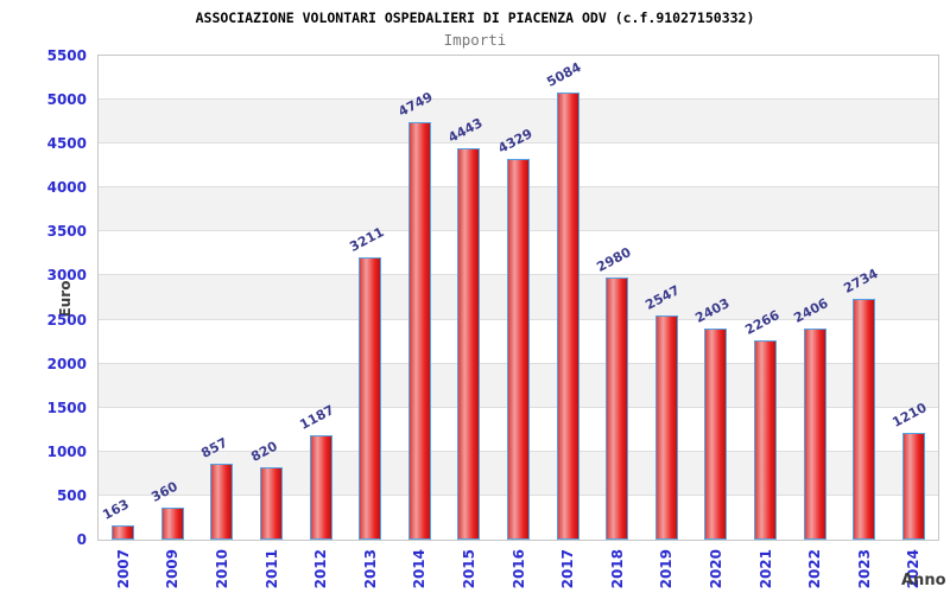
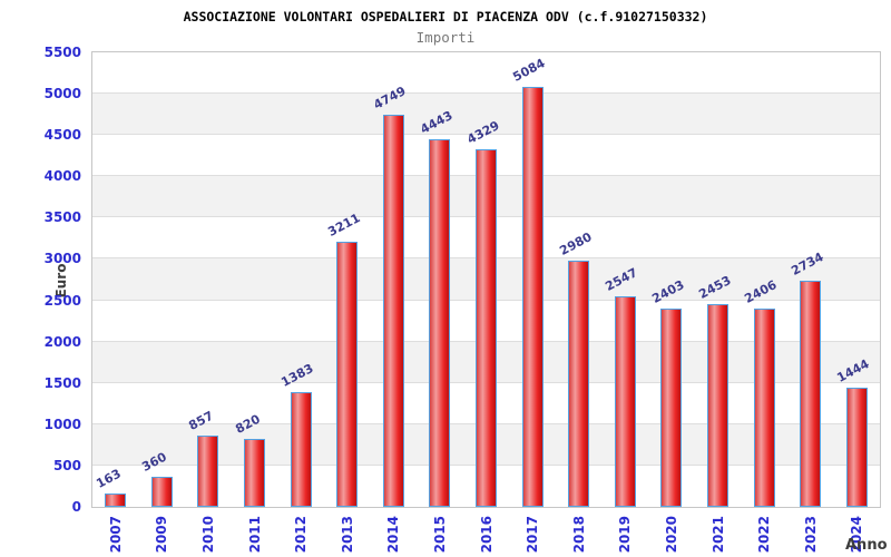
2012: 1187 -> 1383
2021: 2266 -> 2453
2024: 1210 -> 1444
